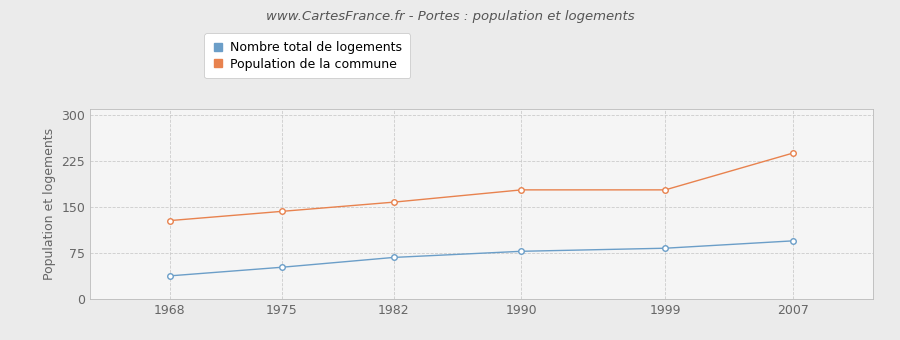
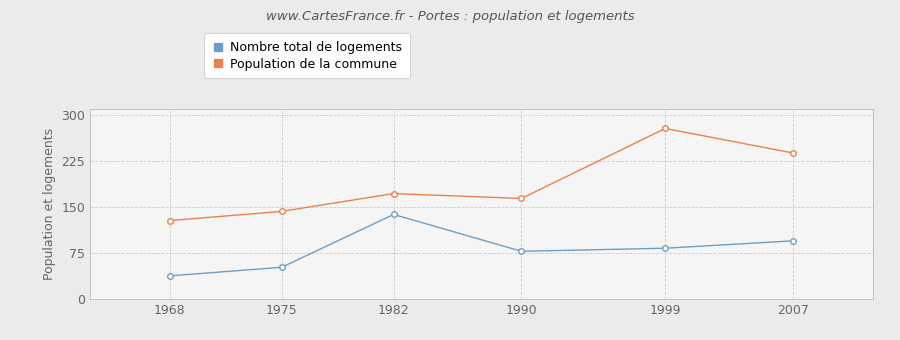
Nombre total de logements/1982: 68 -> 138
Population de la commune/1982: 158 -> 172
Population de la commune/1990: 178 -> 164
Population de la commune/1999: 178 -> 278
